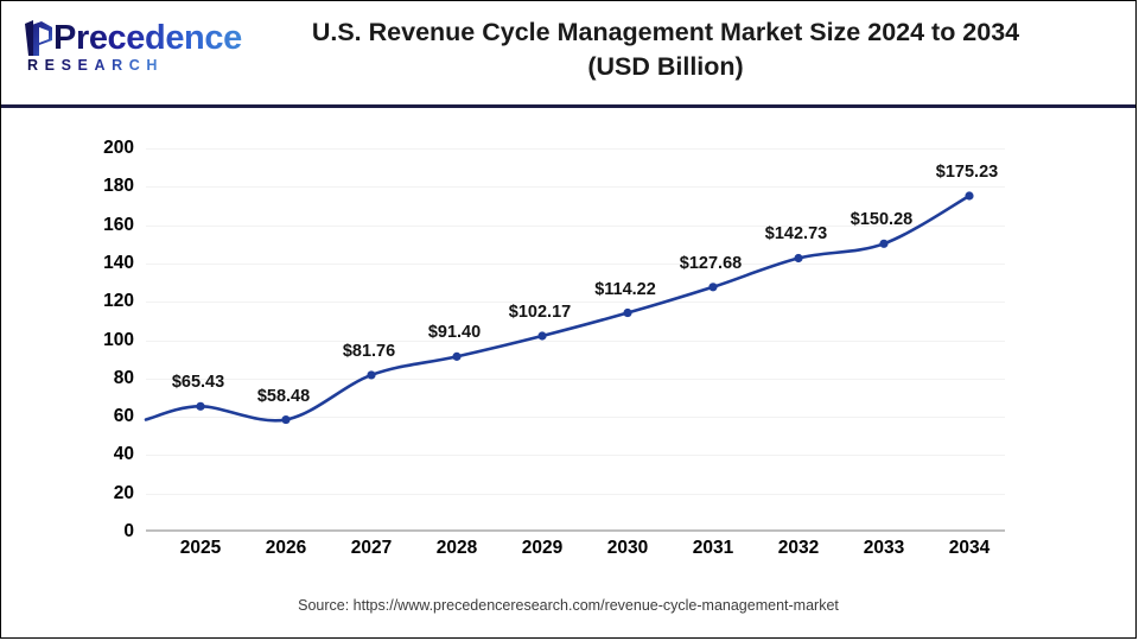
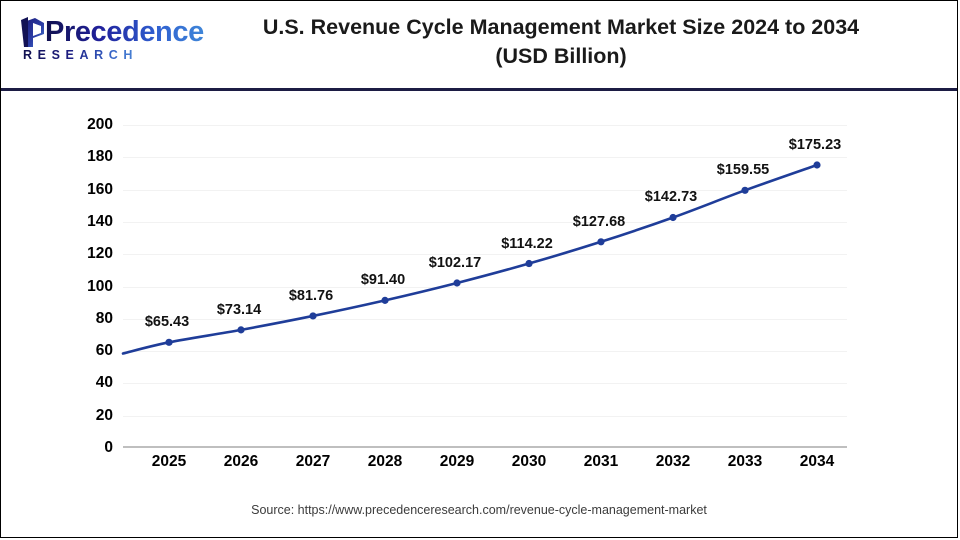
2026: $58.48 -> $73.14
2033: $150.28 -> $159.55
